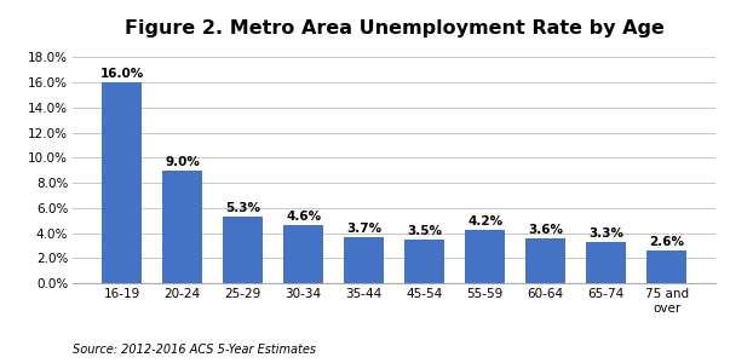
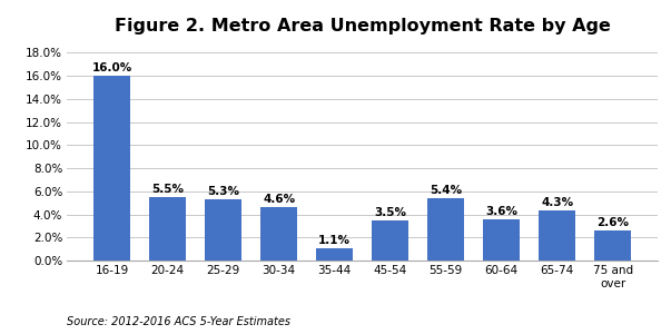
20-24: 9.0% -> 5.5%
35-44: 3.7% -> 1.1%
55-59: 4.2% -> 5.4%
65-74: 3.3% -> 4.3%
